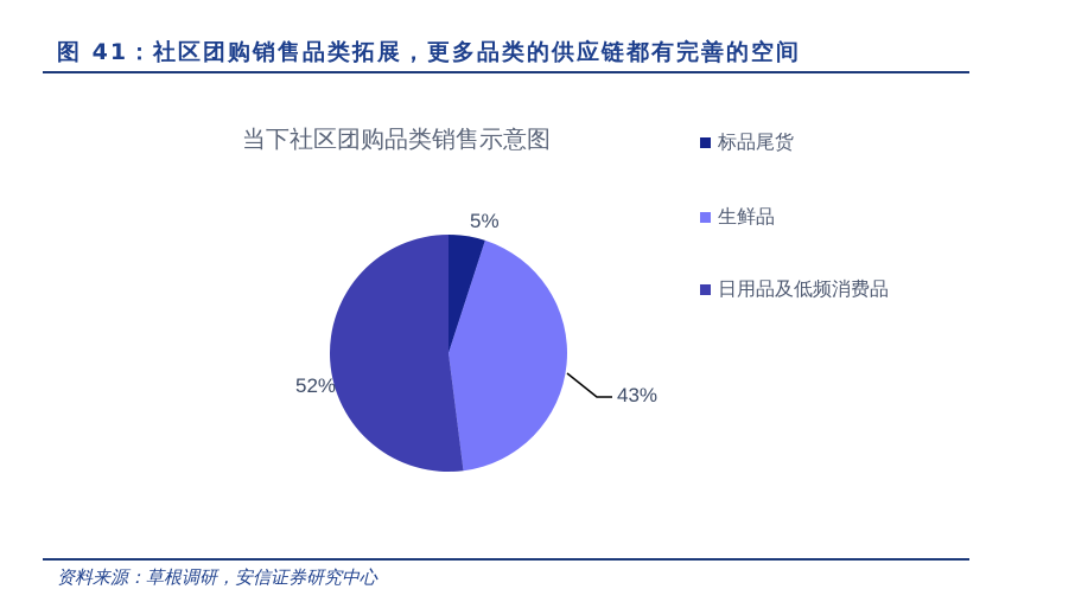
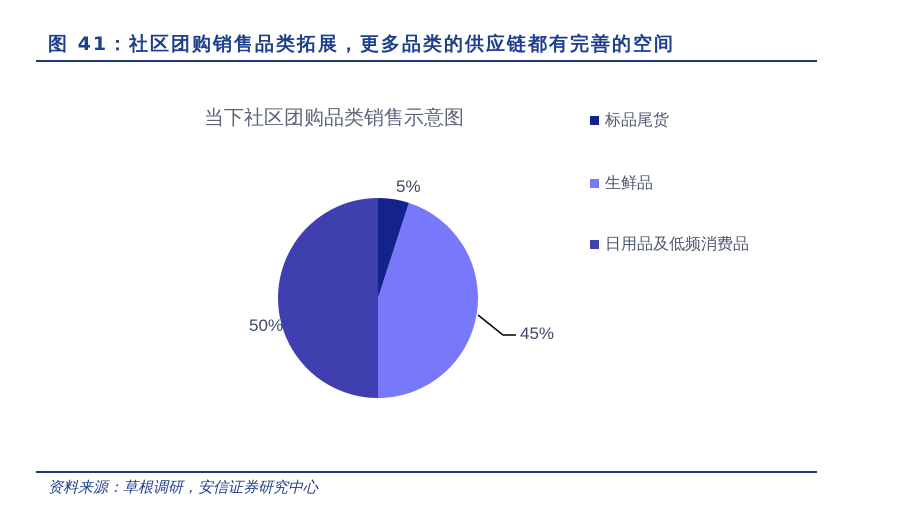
生鲜品: 43% -> 45%
日用品及低频消费品: 52% -> 50%
